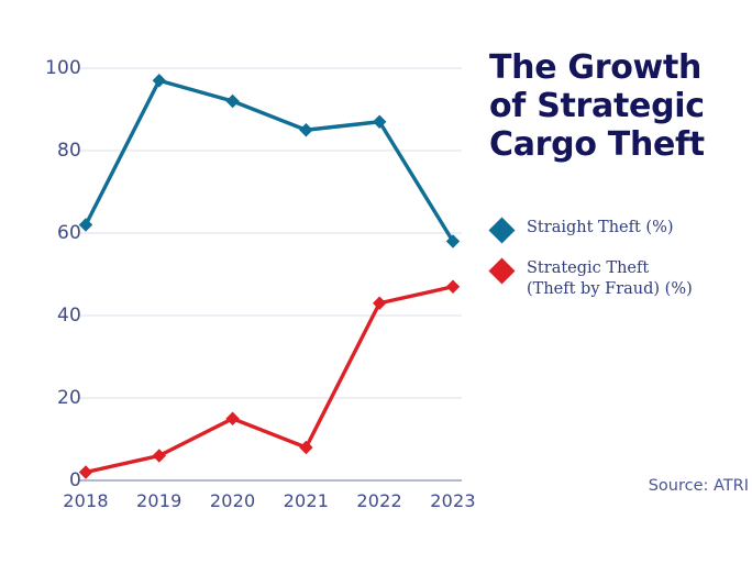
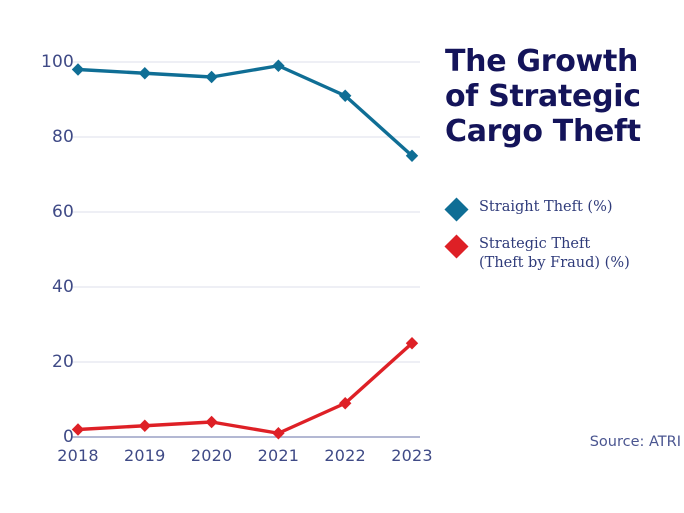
Straight Theft (%)/2018: 62 -> 98
Strategic Theft (Theft by Fraud) (%)/2019: 6 -> 3
Straight Theft (%)/2020: 92 -> 96
Strategic Theft (Theft by Fraud) (%)/2020: 15 -> 4
Straight Theft (%)/2021: 85 -> 99
Strategic Theft (Theft by Fraud) (%)/2021: 8 -> 1
Straight Theft (%)/2022: 87 -> 91
Strategic Theft (Theft by Fraud) (%)/2022: 43 -> 9
Straight Theft (%)/2023: 58 -> 75
Strategic Theft (Theft by Fraud) (%)/2023: 47 -> 25
